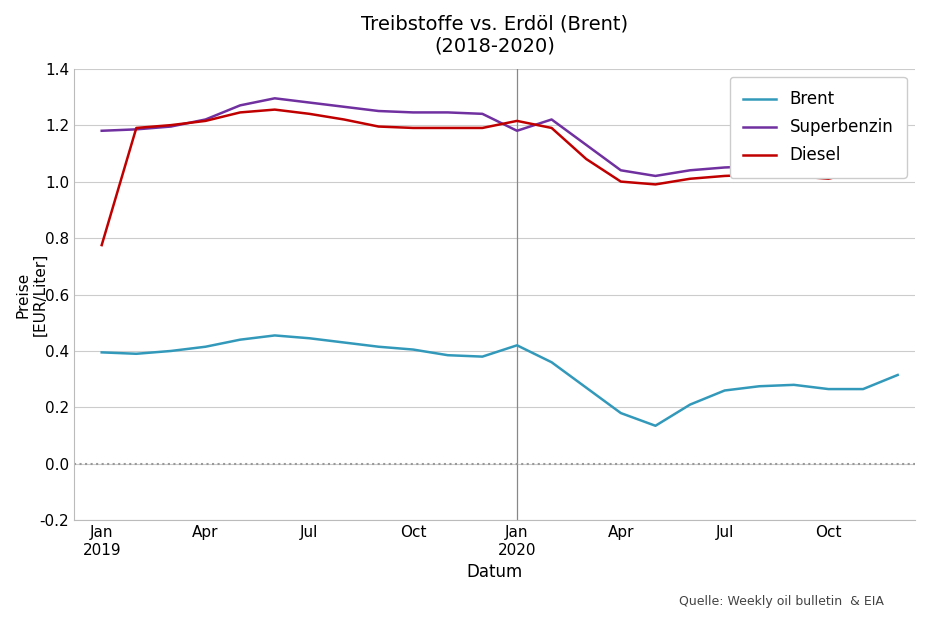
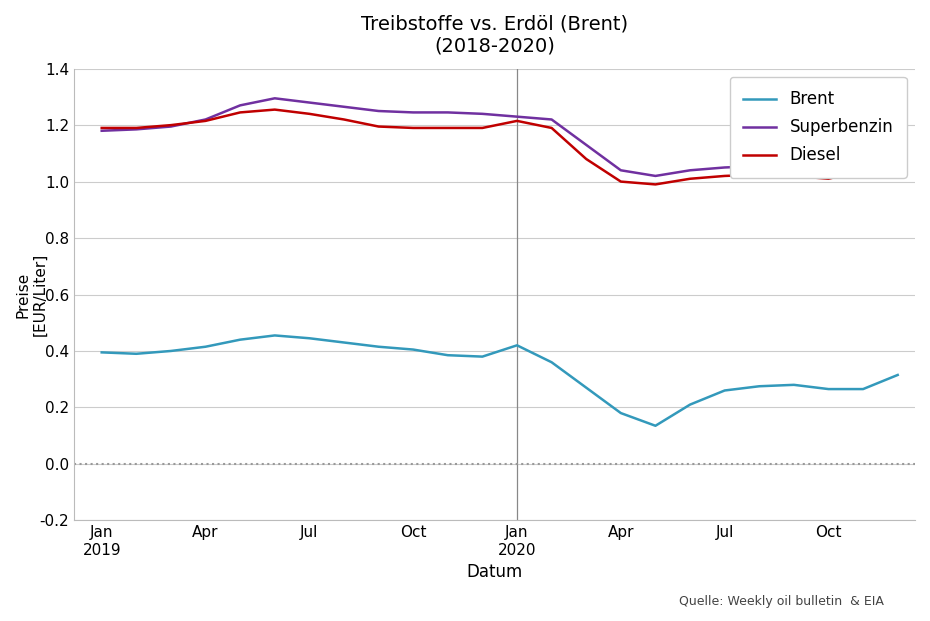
Diesel/Jan 2019: 0.775 -> 1.190
Superbenzin/Jan 2020: 1.180 -> 1.230
